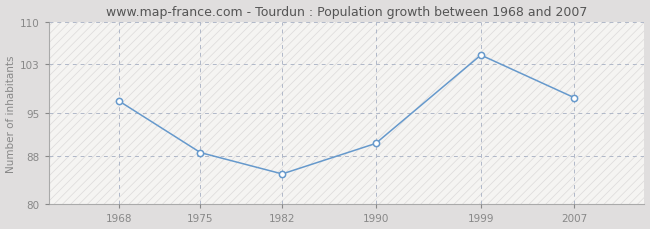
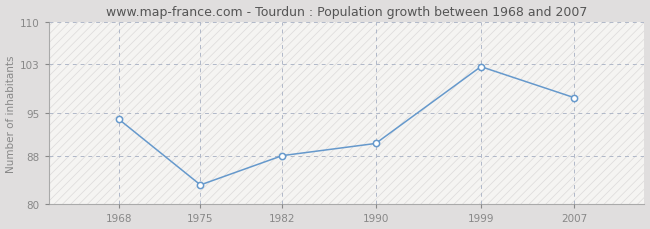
1968: 97.0 -> 94.0
1975: 88.5 -> 83.2
1982: 85.0 -> 88.0
1999: 104.5 -> 102.6
